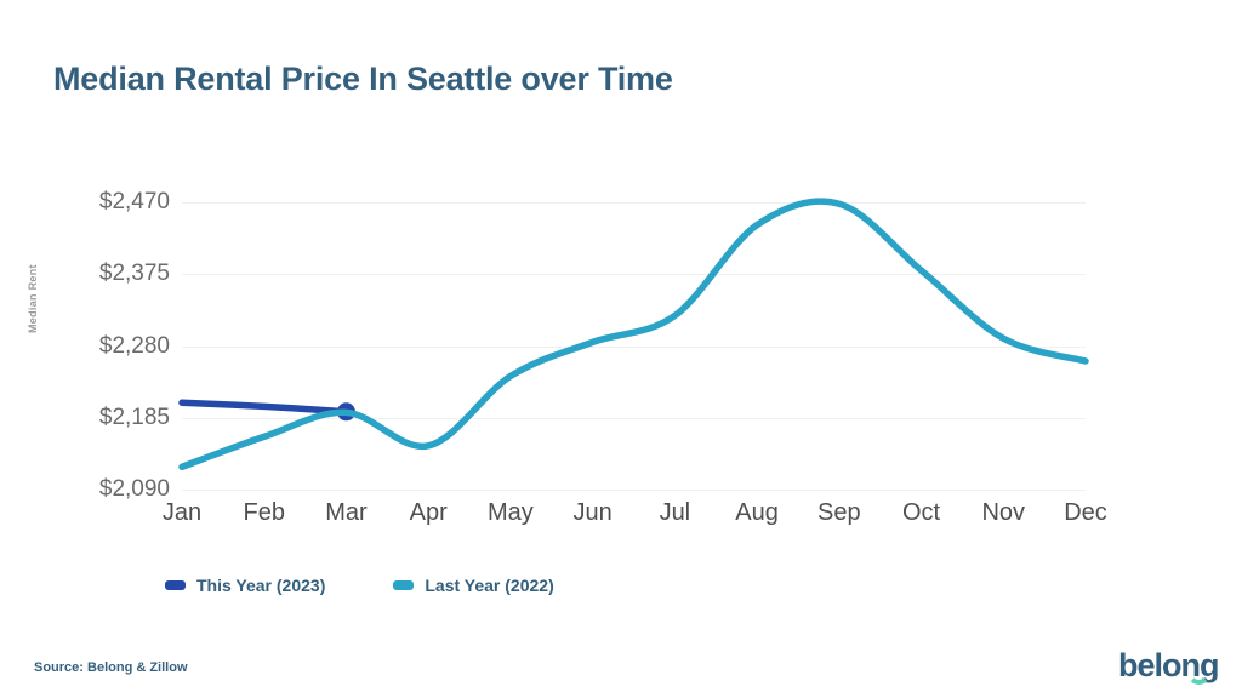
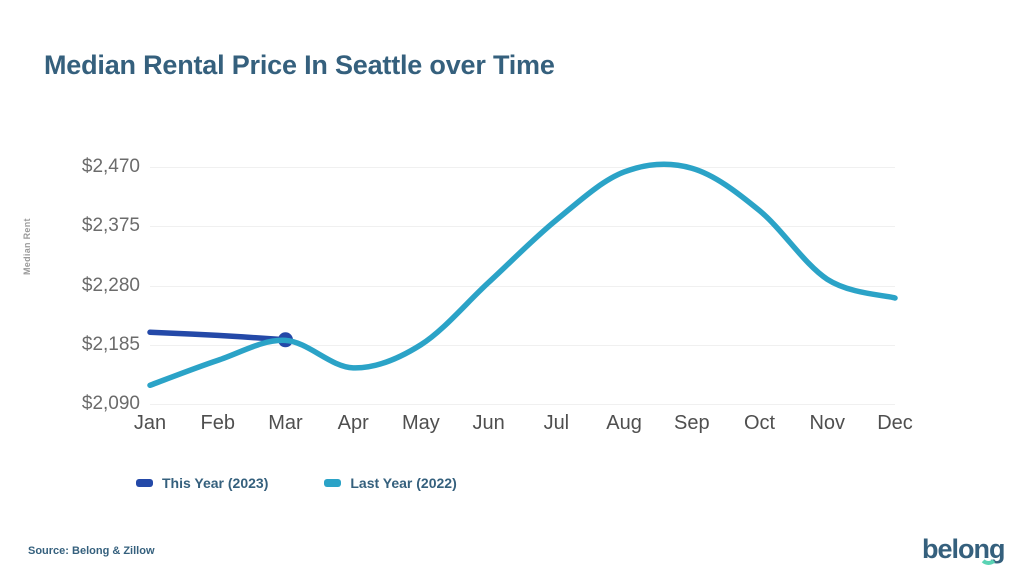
Last Year (2022)/May: $2240 -> $2180
Last Year (2022)/Jul: $2320 -> $2380
Last Year (2022)/Aug: $2440 -> $2460
Last Year (2022)/Oct: $2380 -> $2400
